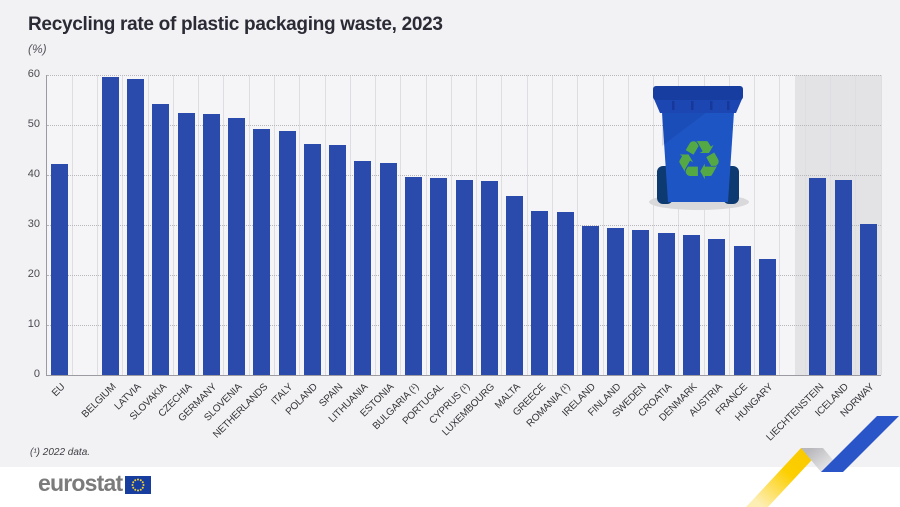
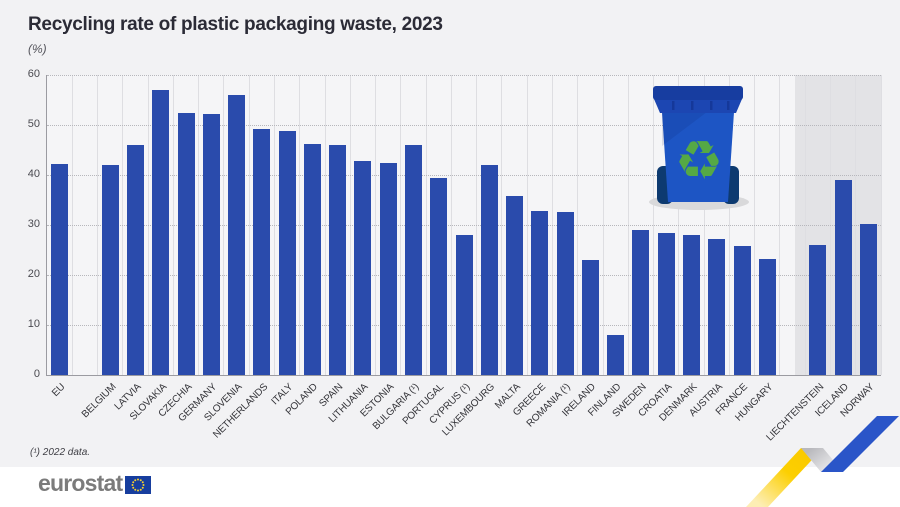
BELGIUM: 60 -> 42
LATVIA: 59 -> 46
SLOVAKIA: 54 -> 57
SLOVENIA: 52 -> 56
BULGARIA (¹): 40 -> 46
CYPRUS (¹): 39 -> 28
LUXEMBOURG: 39 -> 42
IRELAND: 30 -> 23
FINLAND: 29 -> 8
LIECHTENSTEIN: 40 -> 26
